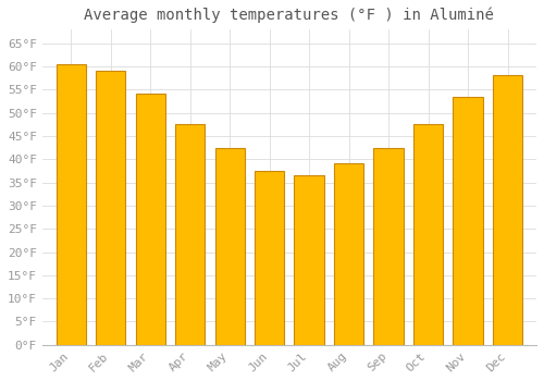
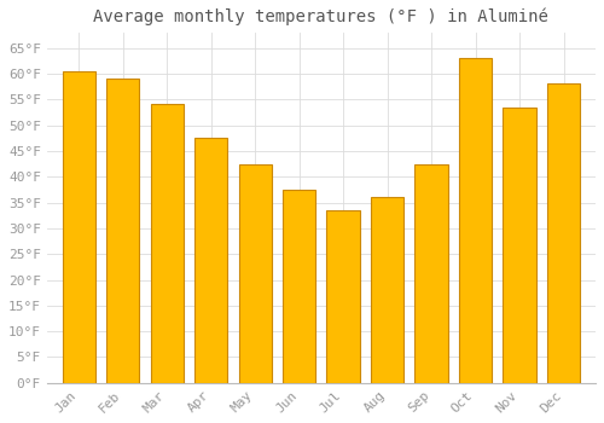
Jul: 36.5°F -> 33.5°F
Aug: 39.0°F -> 36.0°F
Oct: 47.5°F -> 63.0°F
